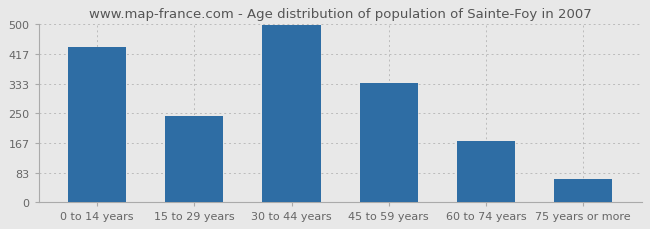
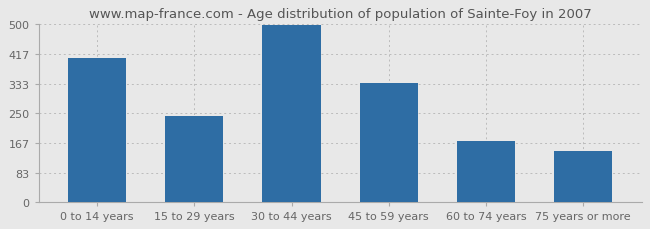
0 to 14 years: 436 -> 405
75 years or more: 65 -> 145
